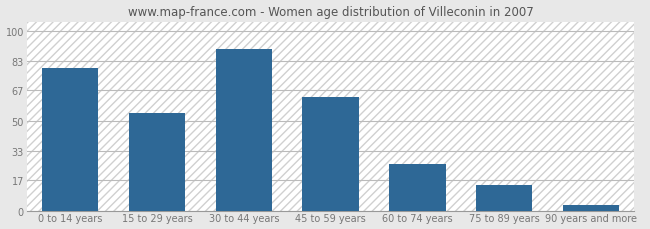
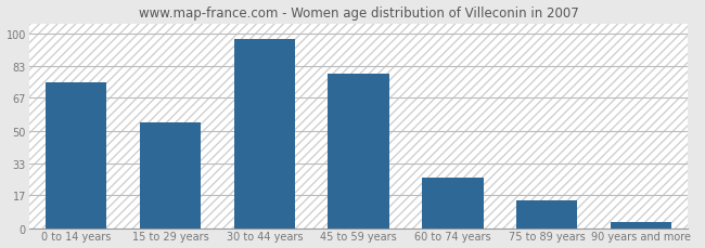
0 to 14 years: 79 -> 75
30 to 44 years: 90 -> 97
45 to 59 years: 63 -> 79
